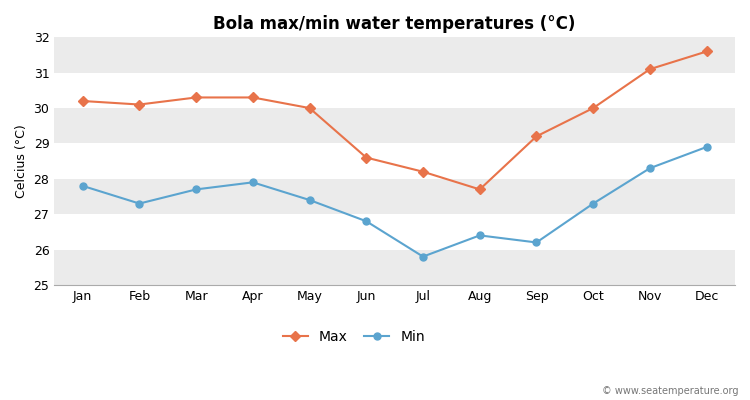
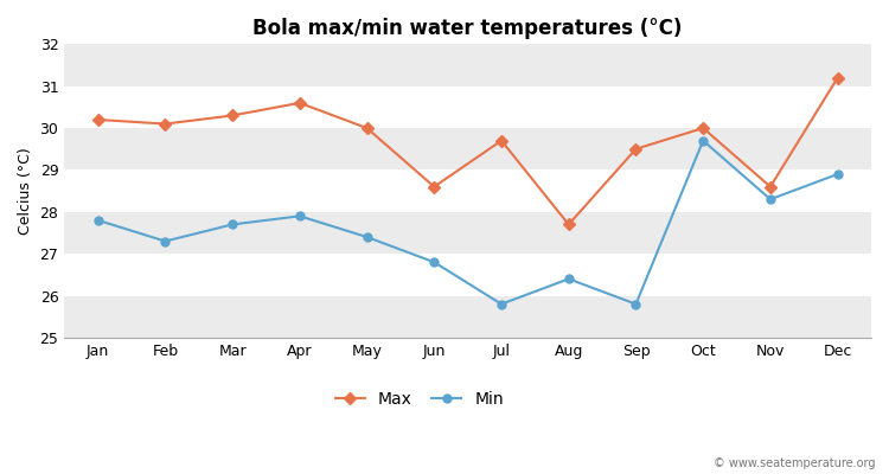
Max/Apr: 30.3 -> 30.6
Max/Jul: 28.2 -> 29.7
Max/Sep: 29.2 -> 29.5
Min/Sep: 26.2 -> 25.8
Min/Oct: 27.3 -> 29.7
Max/Nov: 31.1 -> 28.6
Max/Dec: 31.6 -> 31.2
